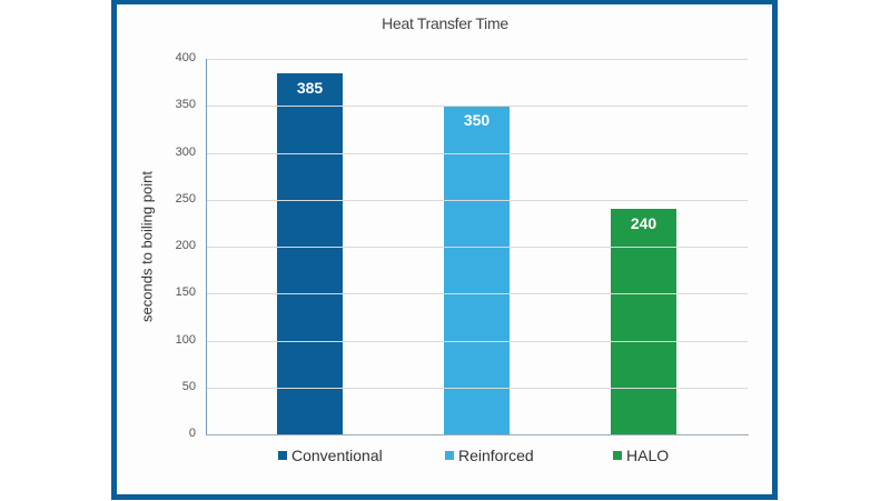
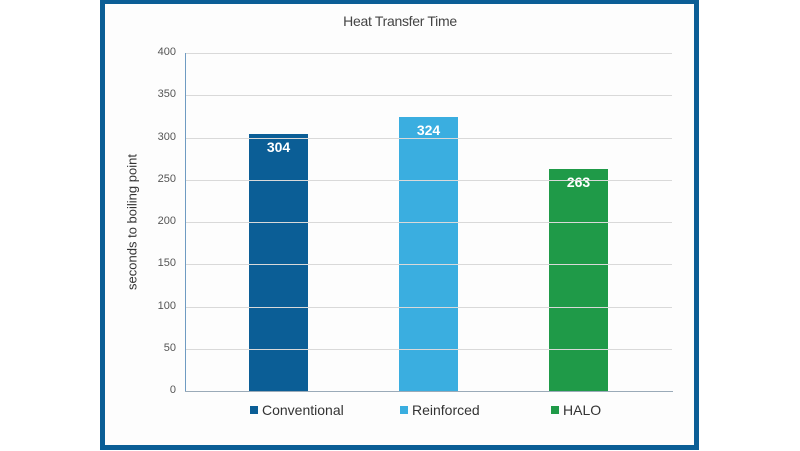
Conventional: 385 -> 304
Reinforced: 350 -> 324
HALO: 240 -> 263
